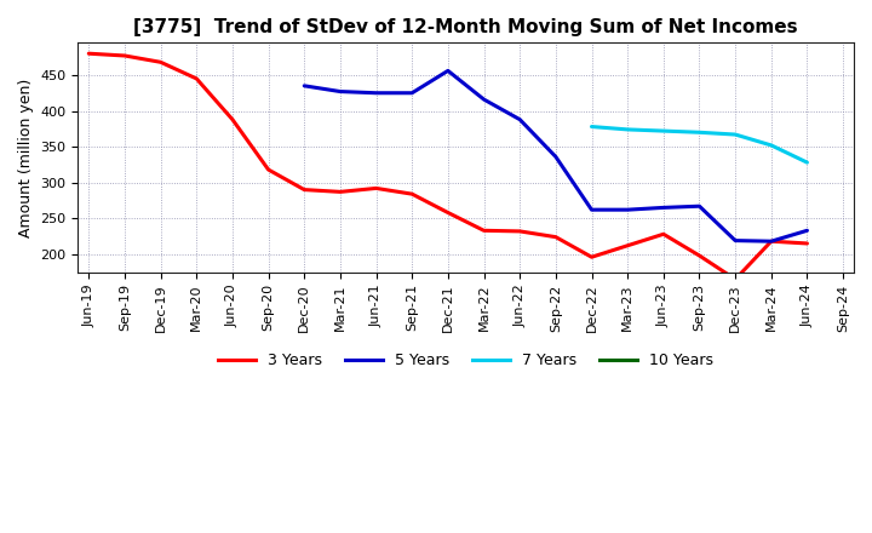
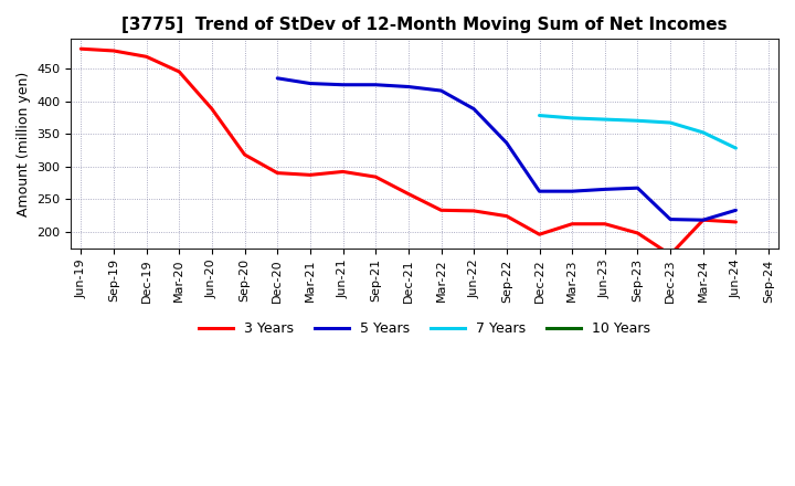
5 Years/Dec-21: 456 -> 422
3 Years/Jun-23: 228 -> 212
